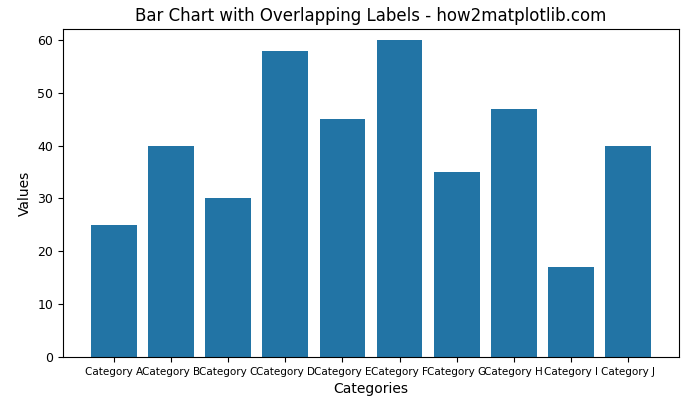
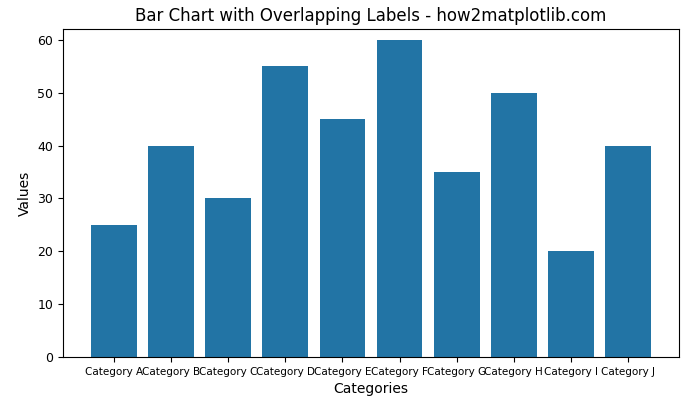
Category D: 58 -> 55
Category H: 47 -> 50
Category I: 17 -> 20
